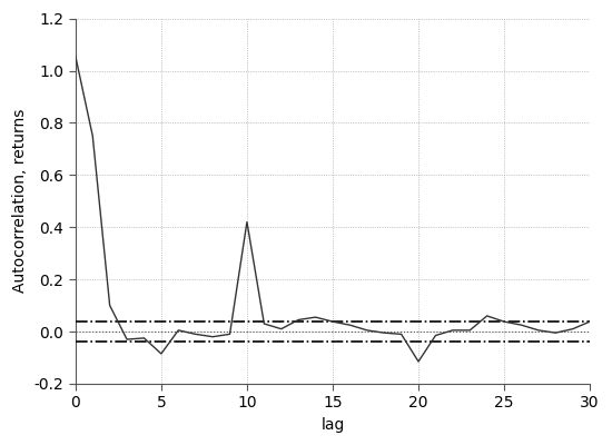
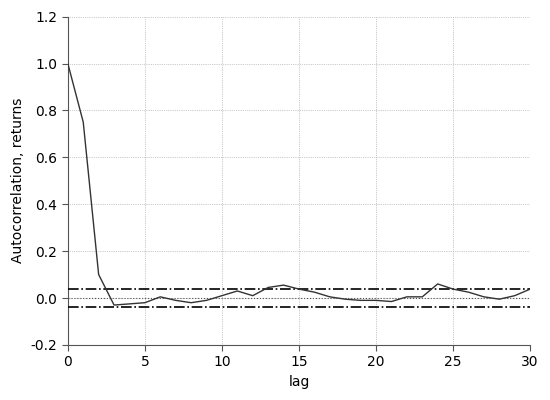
0: 1.055 -> 1.000
5: -0.085 -> -0.020
10: 0.420 -> 0.010
20: -0.115 -> -0.010
